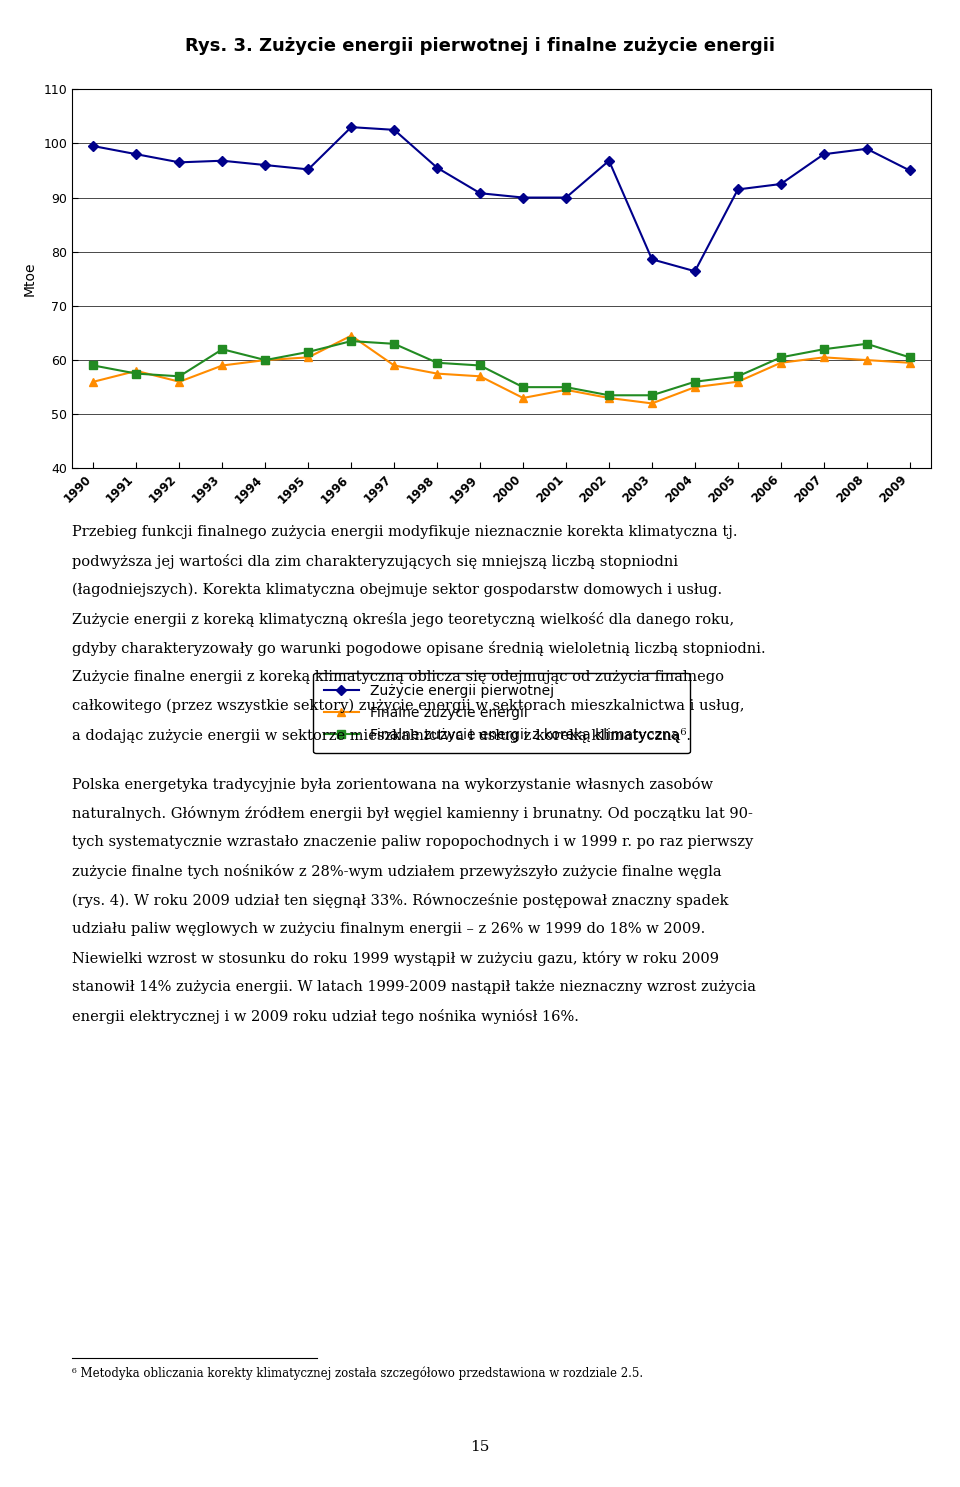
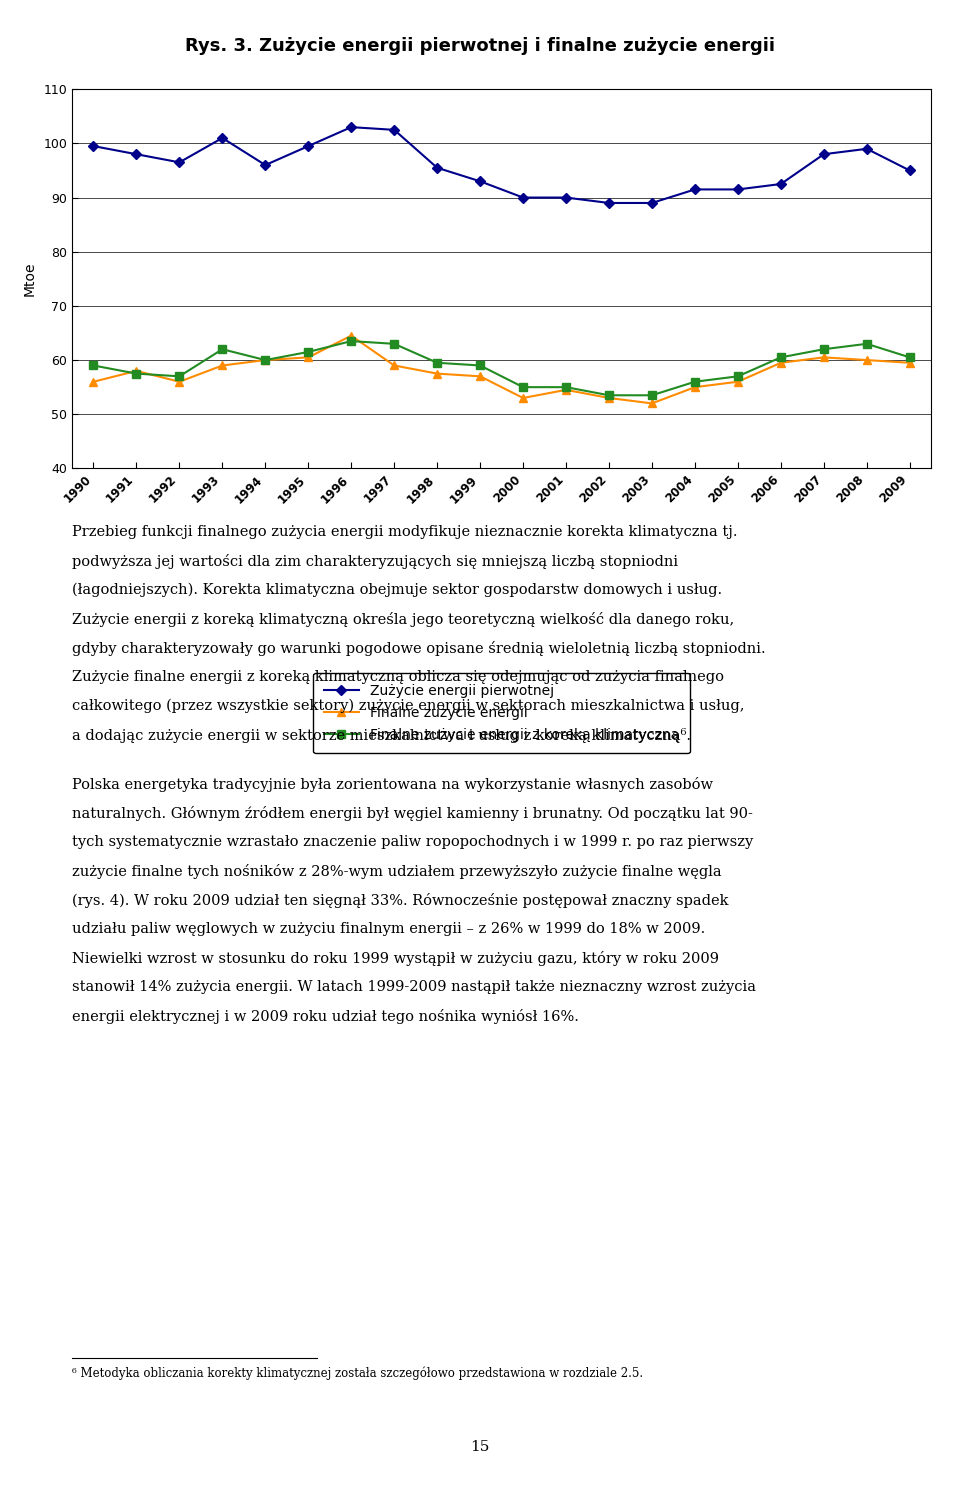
Zużycie energii pierwotnej/1993: 96.8 -> 101.0
Zużycie energii pierwotnej/1995: 95.2 -> 99.5
Zużycie energii pierwotnej/1999: 90.8 -> 93.0
Zużycie energii pierwotnej/2002: 96.8 -> 89.0
Zużycie energii pierwotnej/2003: 78.6 -> 89.0
Zużycie energii pierwotnej/2004: 76.4 -> 91.5
